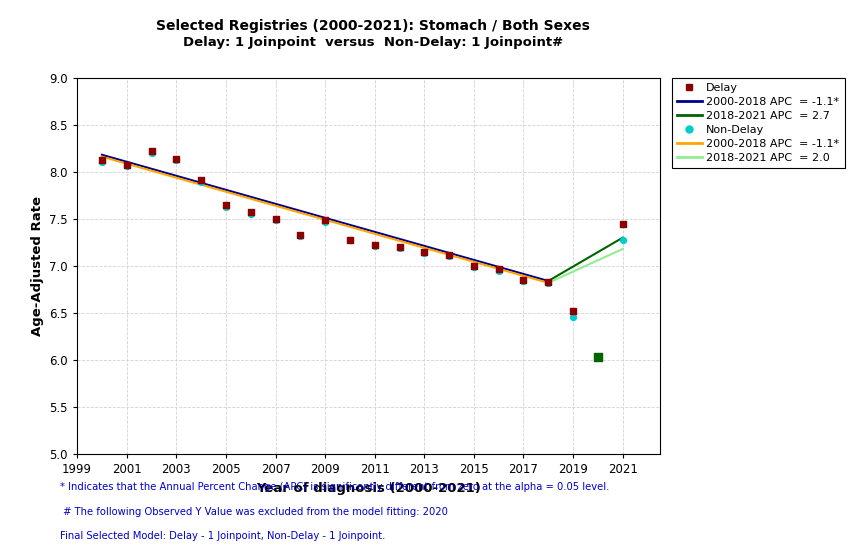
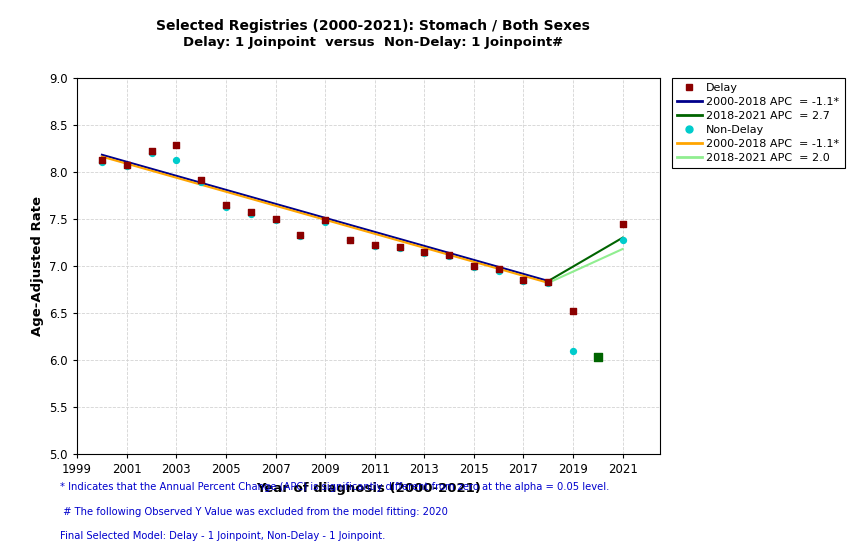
Delay/2003: 8.13 -> 8.28
Non-Delay/2019: 6.46 -> 6.10
